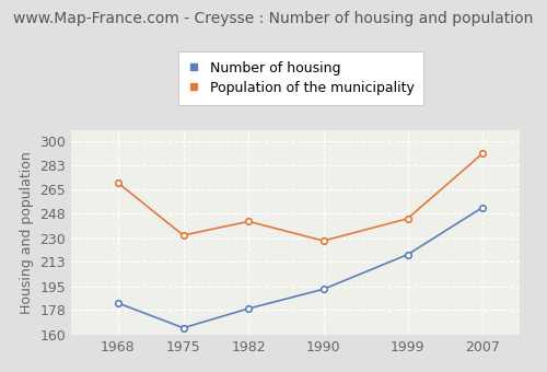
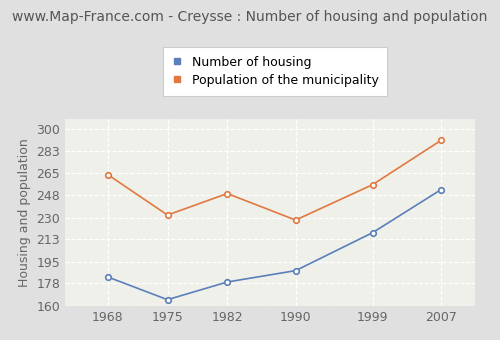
Population of the municipality/1968: 270 -> 264
Population of the municipality/1982: 242 -> 249
Number of housing/1990: 193 -> 188
Population of the municipality/1999: 244 -> 256
